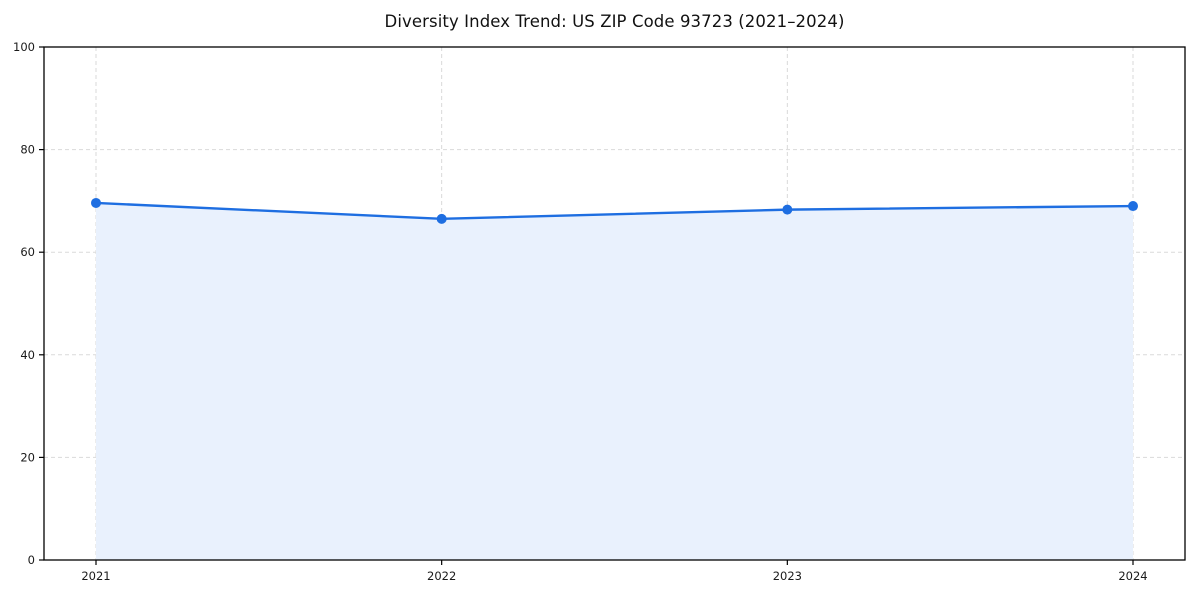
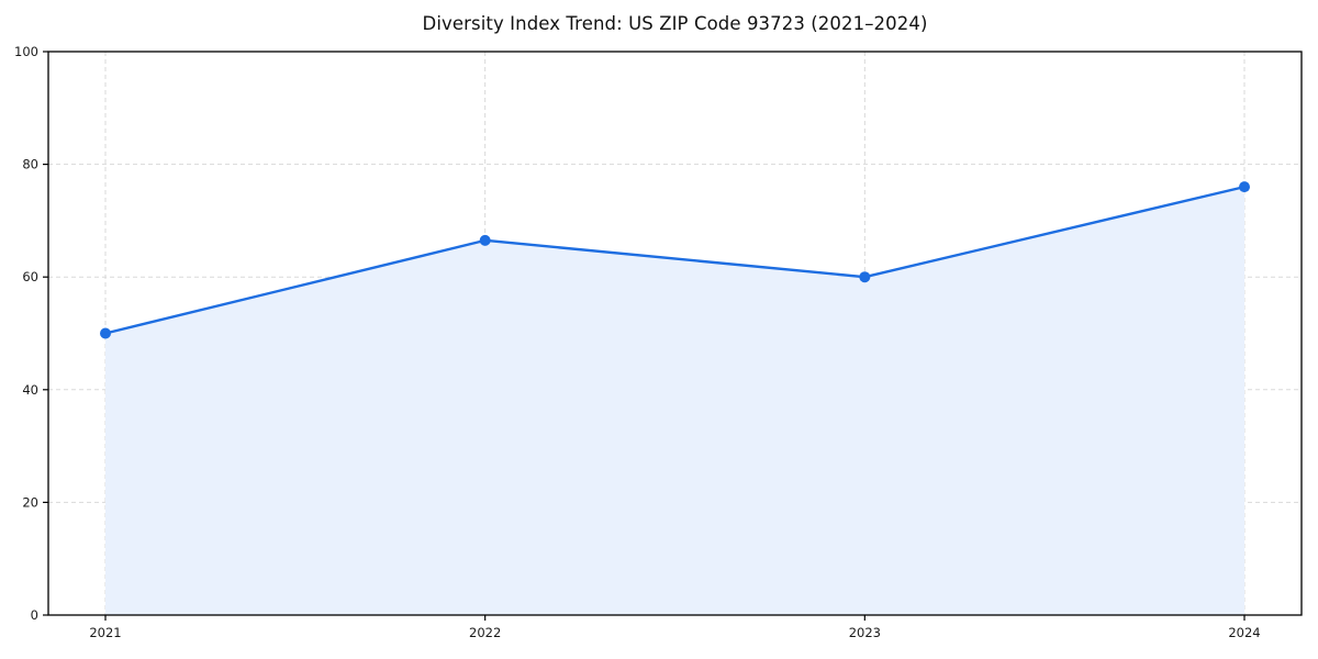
2021: 70 -> 50
2023: 68 -> 60
2024: 69 -> 76
